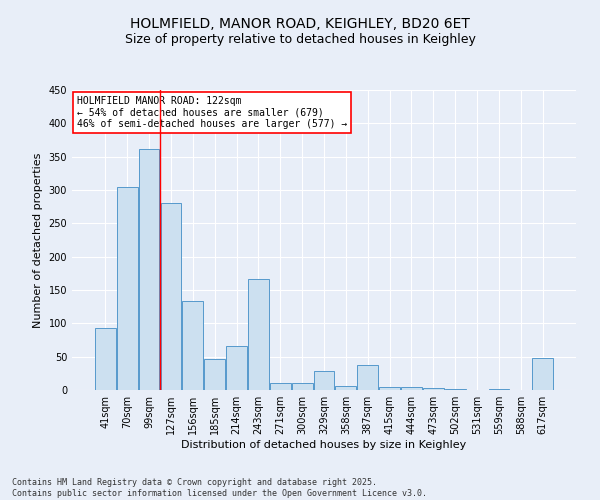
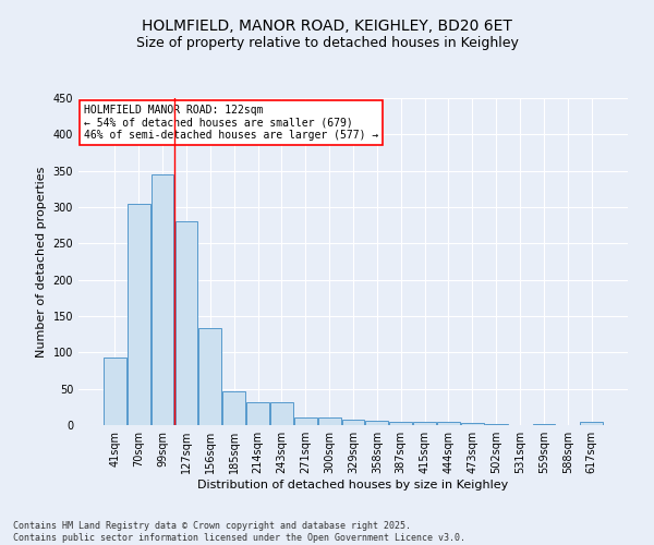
99sqm: 362 -> 345
214sqm: 66 -> 31
243sqm: 166 -> 31
329sqm: 28 -> 7
387sqm: 38 -> 4
617sqm: 48 -> 4
